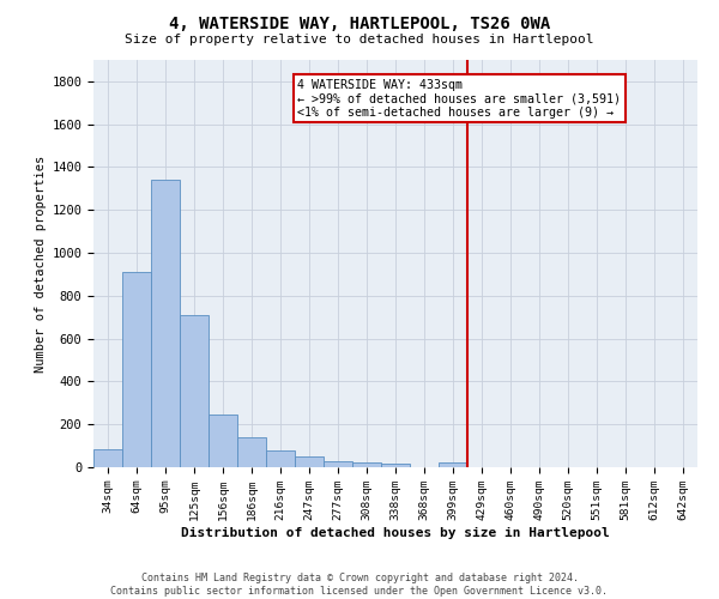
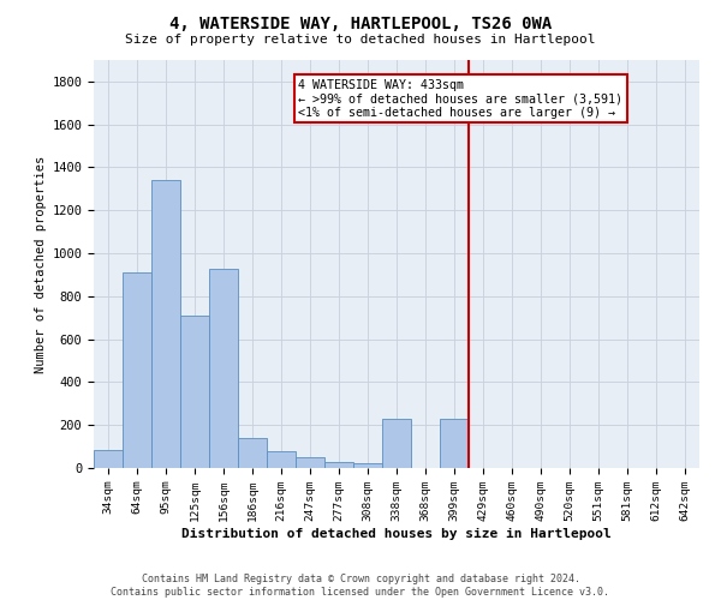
156sqm: 250 -> 930
338sqm: 20 -> 230
399sqm: 20 -> 230
